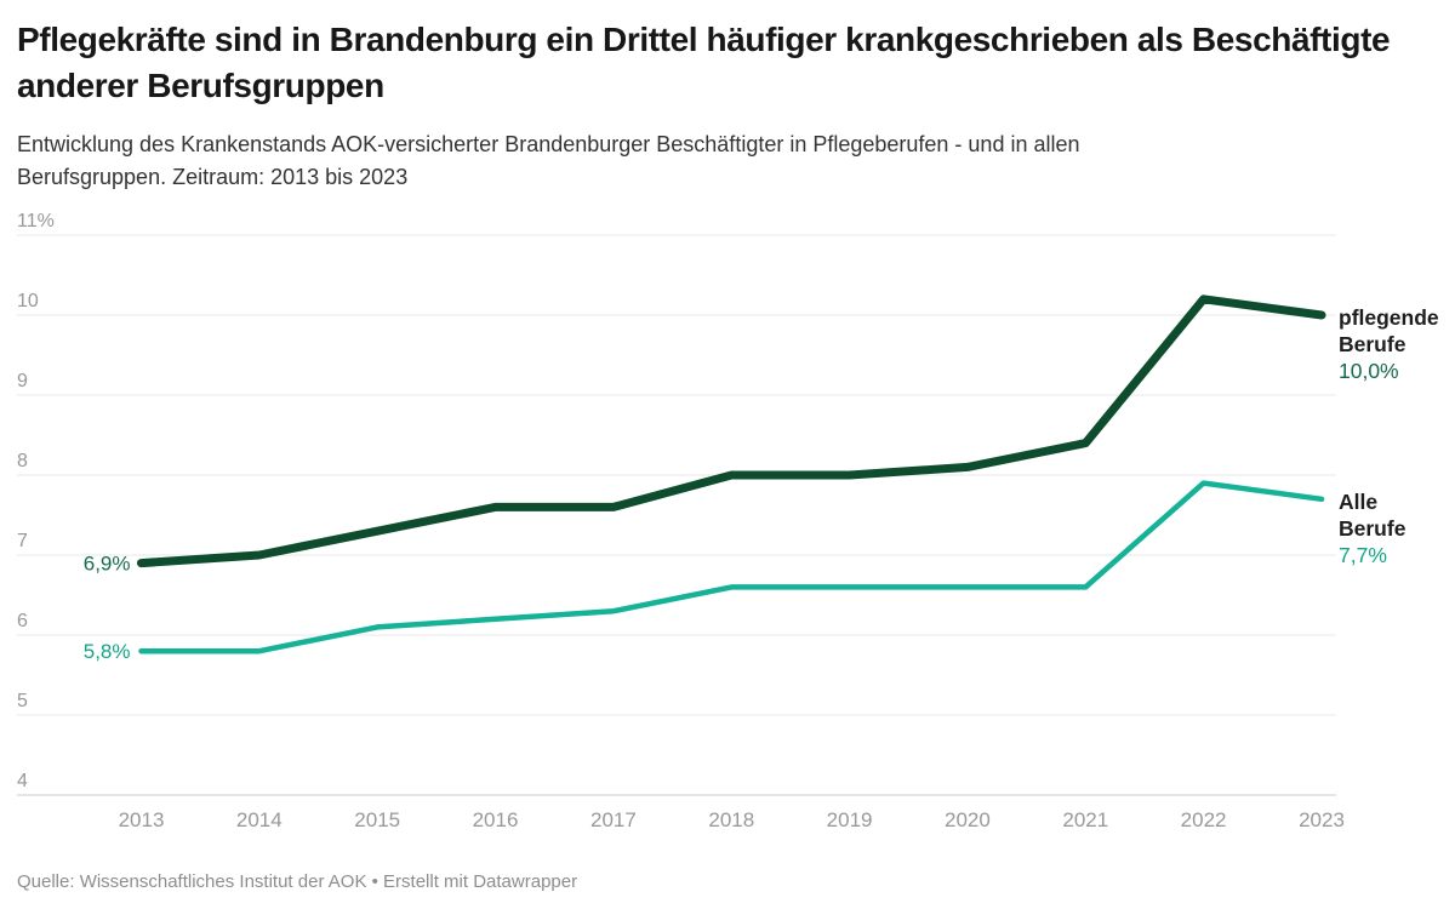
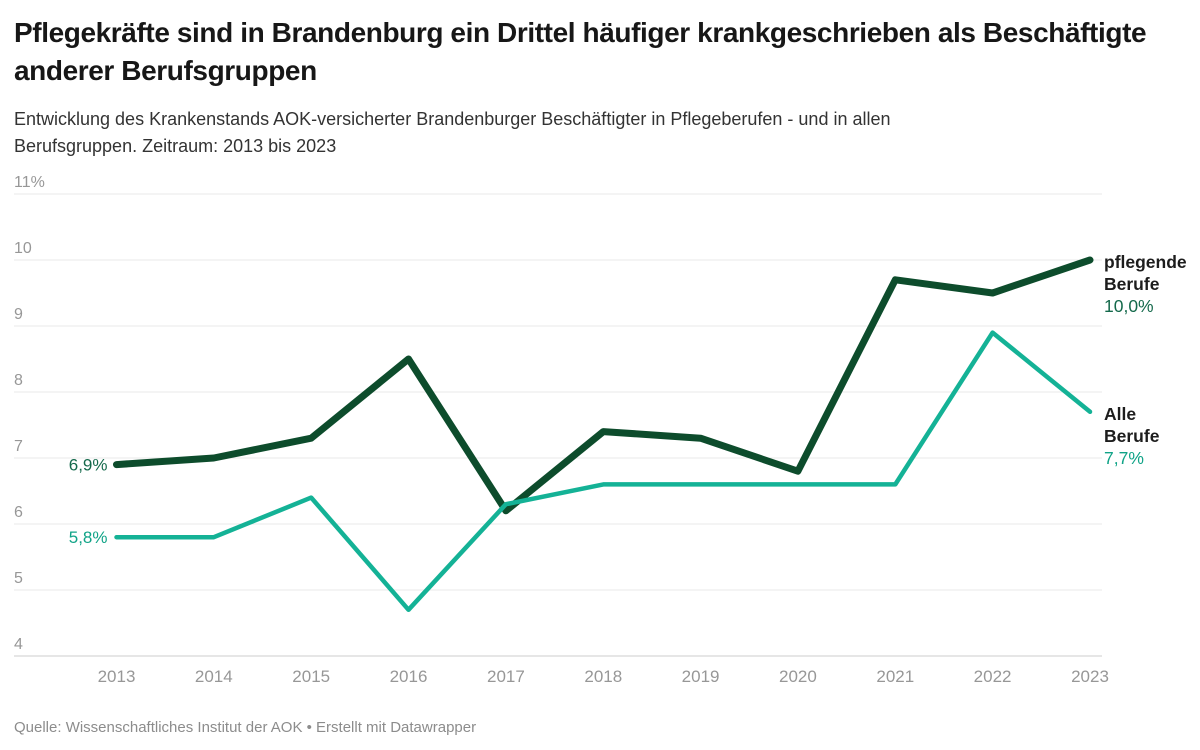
Alle Berufe/2015: 6.1% -> 6.4%
pflegende Berufe/2016: 7.6% -> 8.5%
Alle Berufe/2016: 6.2% -> 4.7%
pflegende Berufe/2017: 7.6% -> 6.2%
pflegende Berufe/2018: 8.0% -> 7.4%
pflegende Berufe/2019: 8.0% -> 7.3%
pflegende Berufe/2020: 8.1% -> 6.8%
pflegende Berufe/2021: 8.4% -> 9.7%
pflegende Berufe/2022: 10.2% -> 9.5%
Alle Berufe/2022: 7.9% -> 8.9%
